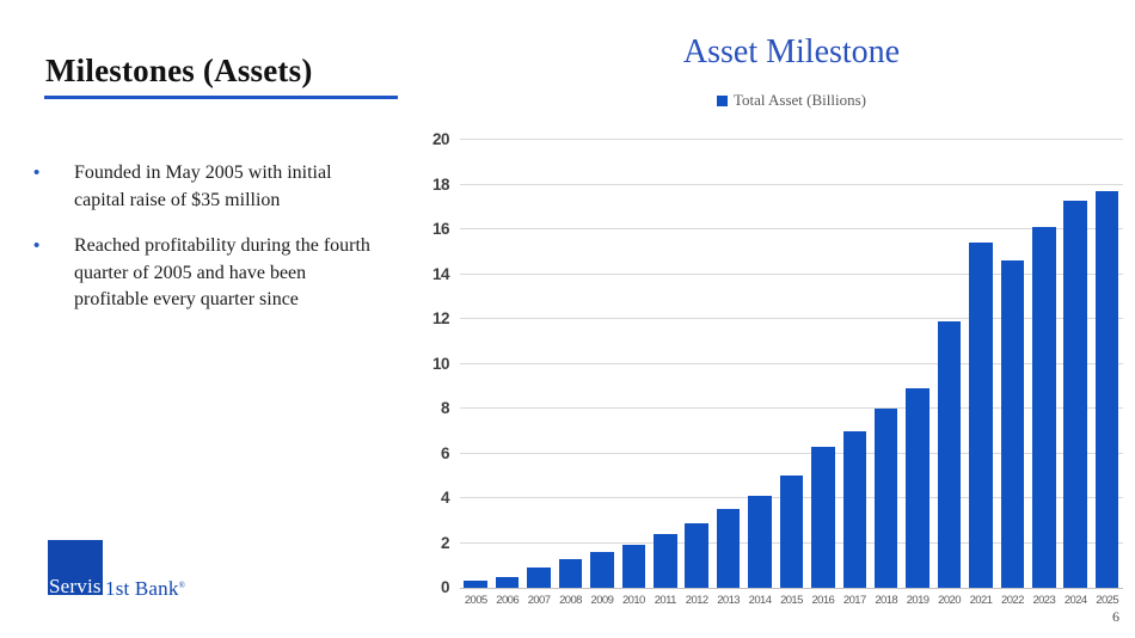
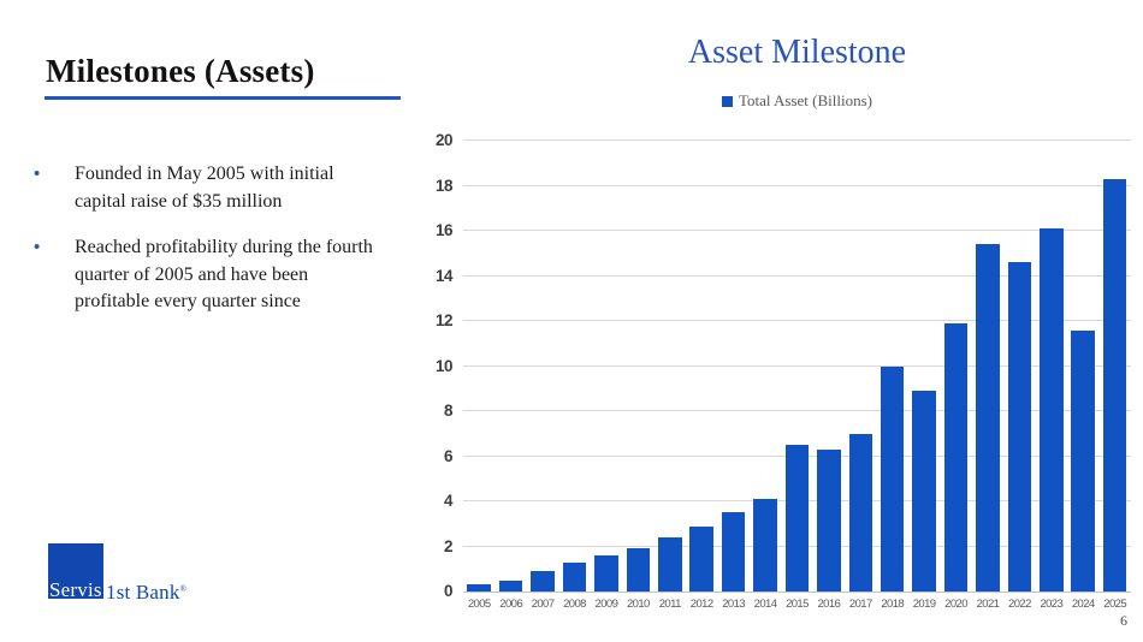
2015: 5.0 -> 6.5
2018: 8.0 -> 10.0
2024: 17.3 -> 11.6
2025: 17.7 -> 18.3
